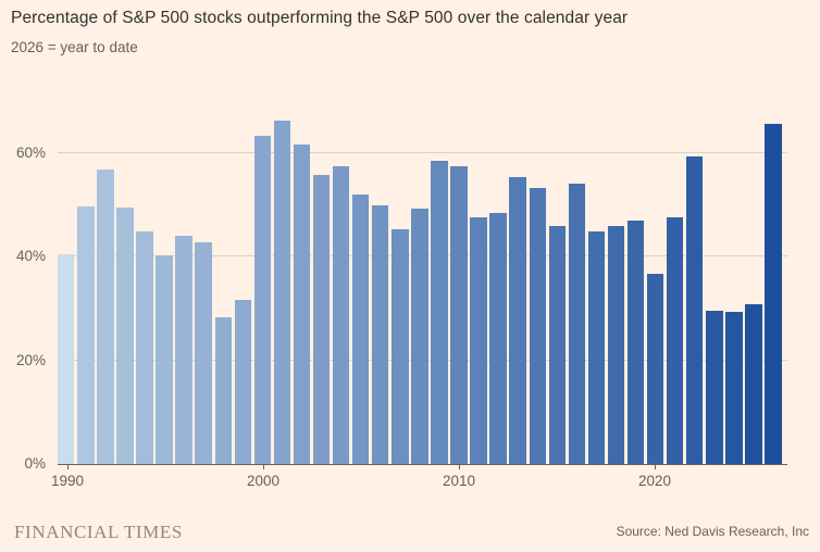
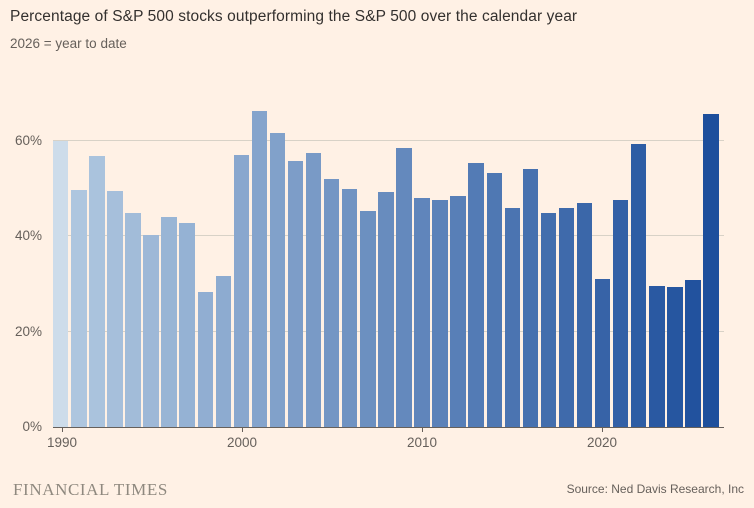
1990: 40% -> 60%
2000: 63% -> 57%
2010: 58% -> 48%
2020: 37% -> 31%
